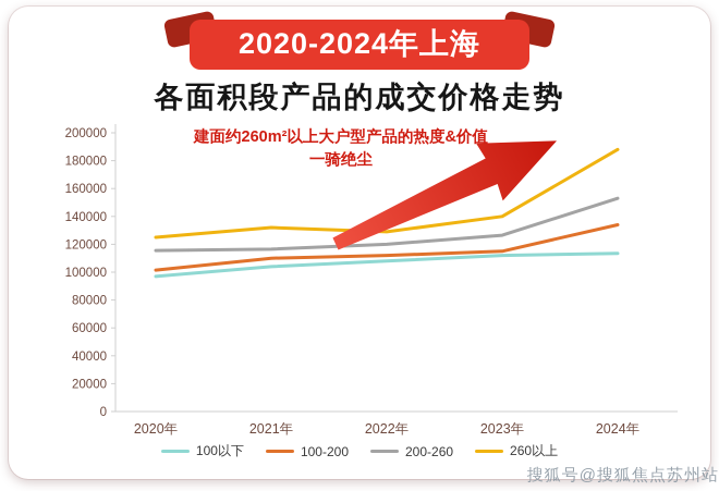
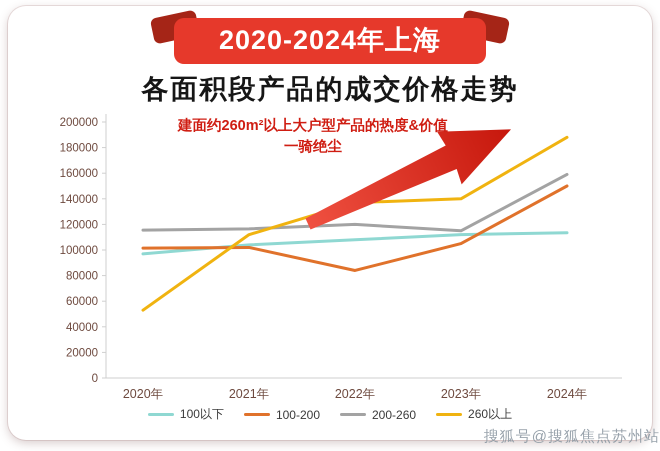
260以上/2020年: 125000 -> 53000
100-200/2021年: 110000 -> 102000
260以上/2021年: 132000 -> 112000
100-200/2022年: 112000 -> 84000
260以上/2022年: 129000 -> 137000
100-200/2023年: 115000 -> 105000
200-260/2023年: 126000 -> 115000
100-200/2024年: 134000 -> 150000
200-260/2024年: 153000 -> 159000
